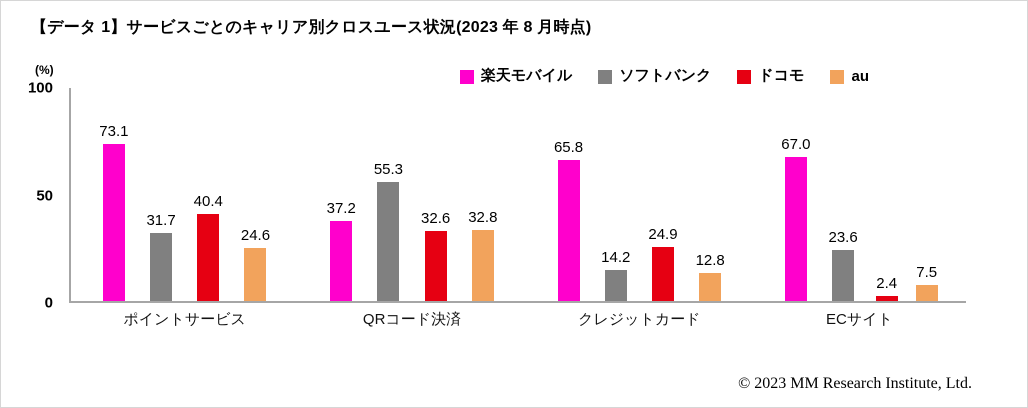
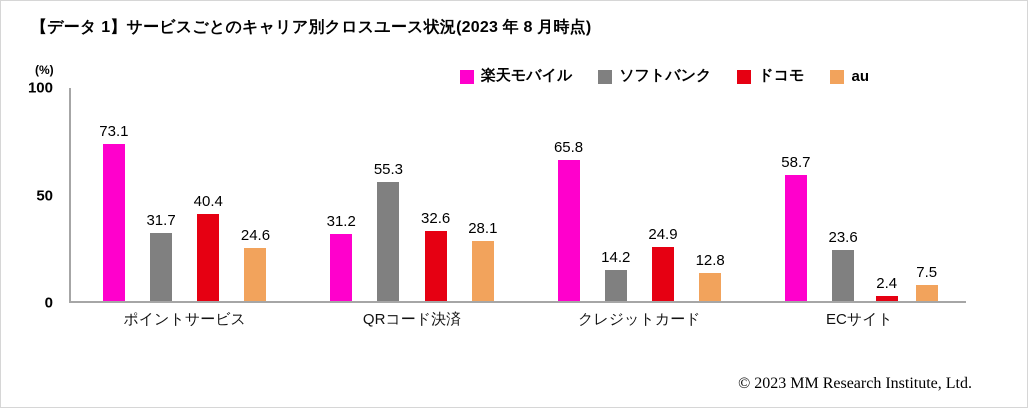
楽天モバイル/QRコード決済: 37.2 -> 31.2
au/QRコード決済: 32.8 -> 28.1
楽天モバイル/ECサイト: 67.0 -> 58.7
